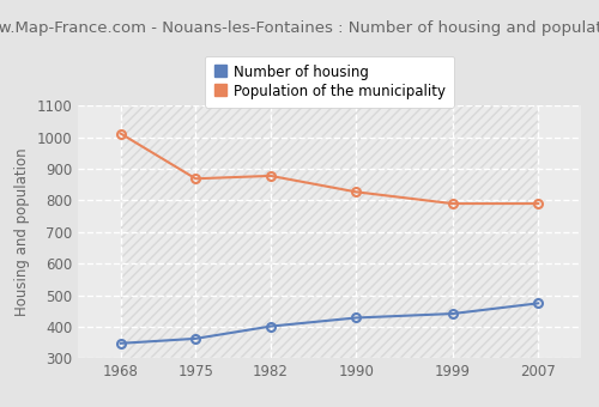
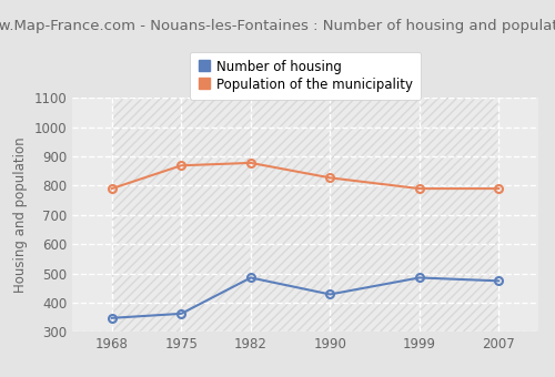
Population of the municipality/1968: 1012 -> 790
Number of housing/1982: 401 -> 485
Number of housing/1999: 441 -> 485
